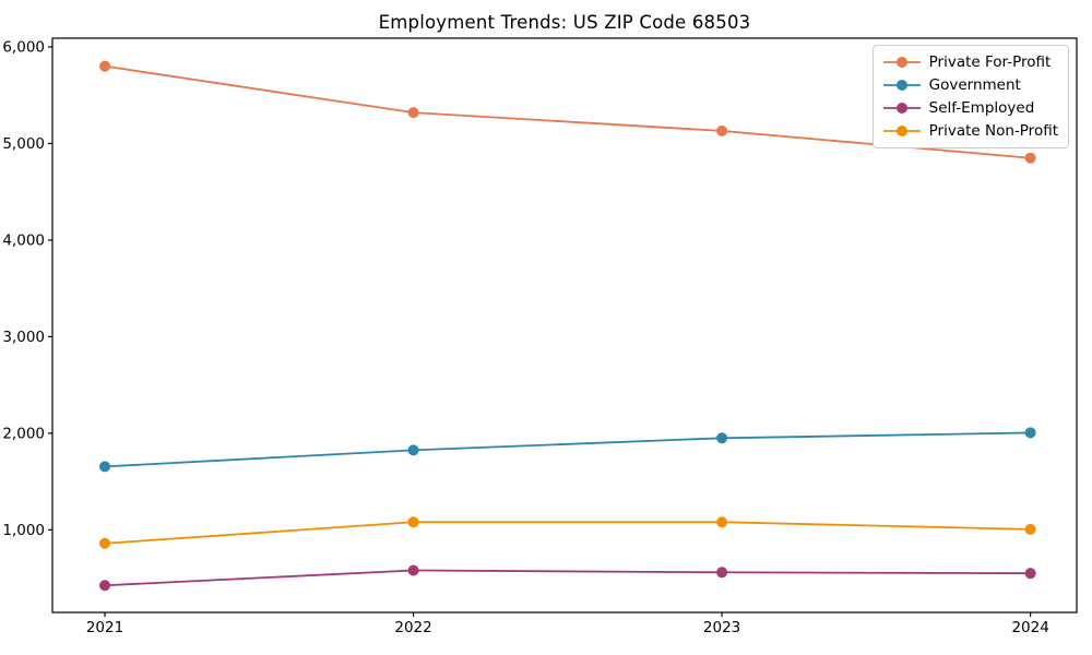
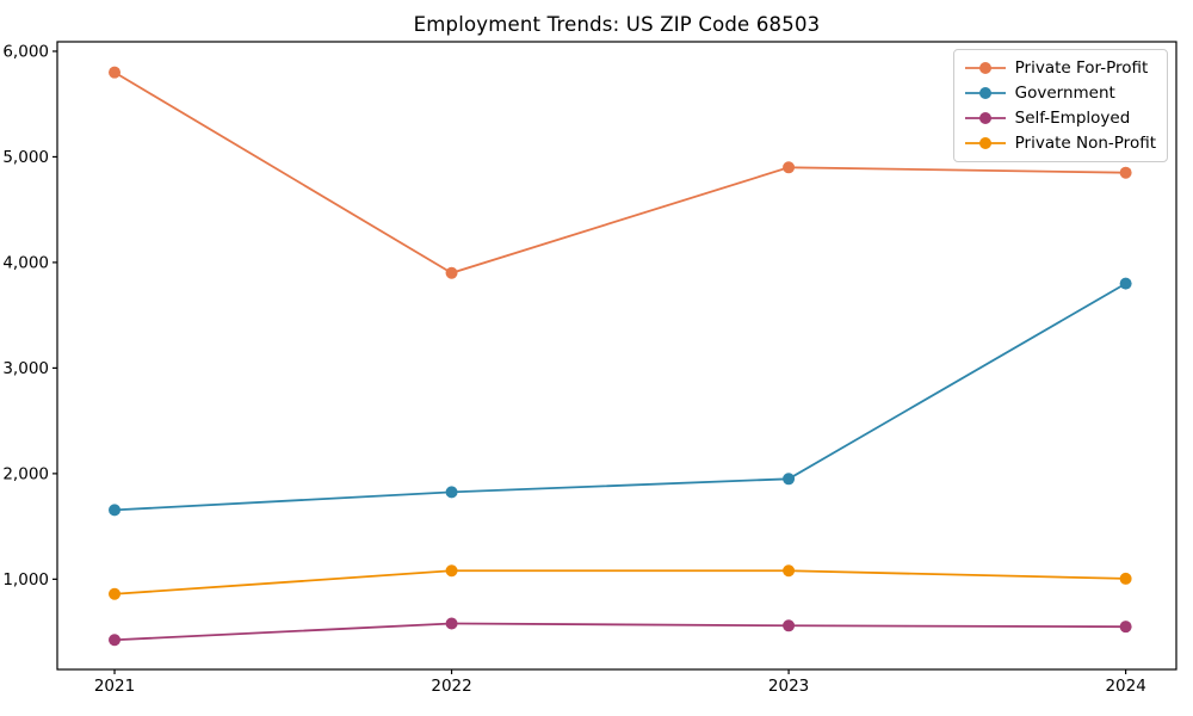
Private For-Profit/2022: 5300 -> 3900
Private For-Profit/2023: 5100 -> 4900
Government/2024: 2000 -> 3800
